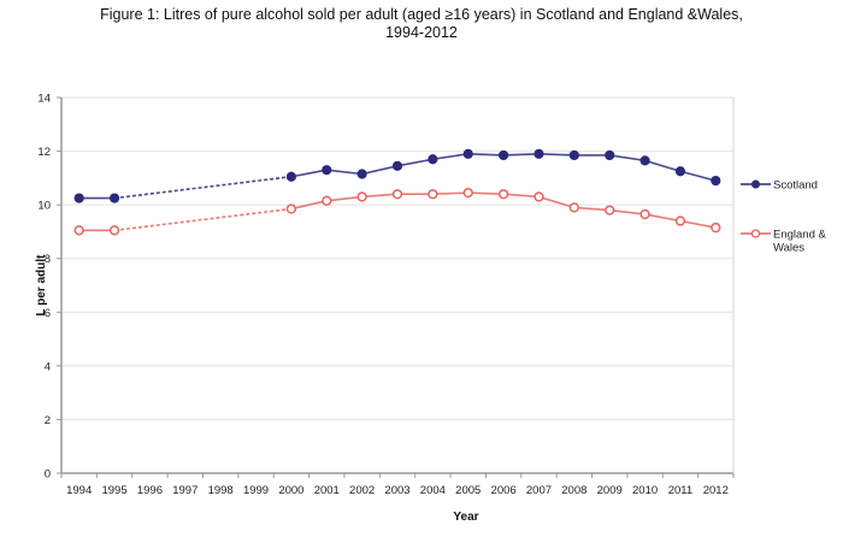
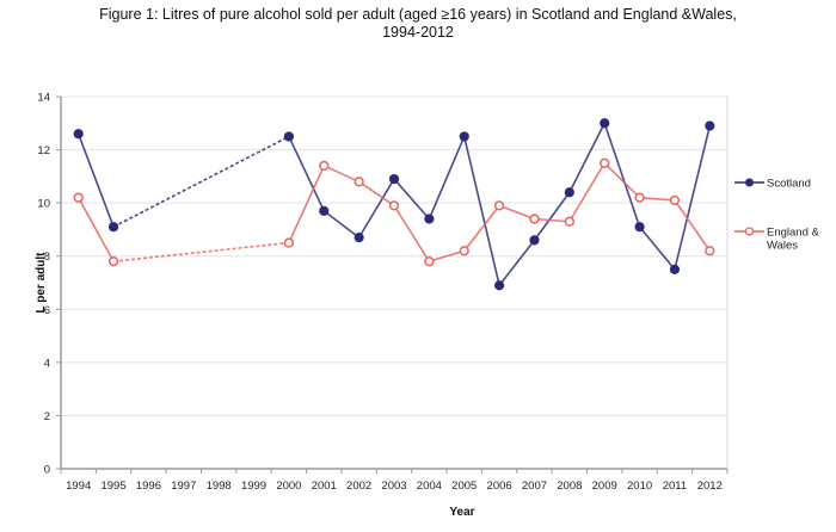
Scotland/1994: 10.2 -> 12.6
England & Wales/1994: 9.1 -> 10.2
Scotland/1995: 10.2 -> 9.1
England & Wales/1995: 9.1 -> 7.8
Scotland/2000: 11.1 -> 12.5
England & Wales/2000: 9.8 -> 8.5
Scotland/2001: 11.3 -> 9.7
England & Wales/2001: 10.2 -> 11.4
Scotland/2002: 11.2 -> 8.7
England & Wales/2002: 10.3 -> 10.8
Scotland/2003: 11.4 -> 10.9
England & Wales/2003: 10.4 -> 9.9
Scotland/2004: 11.7 -> 9.4
England & Wales/2004: 10.4 -> 7.8
Scotland/2005: 11.9 -> 12.5
England & Wales/2005: 10.4 -> 8.2
Scotland/2006: 11.8 -> 6.9
England & Wales/2006: 10.4 -> 9.9
Scotland/2007: 11.9 -> 8.6
England & Wales/2007: 10.3 -> 9.4
Scotland/2008: 11.8 -> 10.4
England & Wales/2008: 9.9 -> 9.3
Scotland/2009: 11.8 -> 13.0
England & Wales/2009: 9.8 -> 11.5
Scotland/2010: 11.7 -> 9.1
England & Wales/2010: 9.7 -> 10.2
Scotland/2011: 11.2 -> 7.5
England & Wales/2011: 9.4 -> 10.1
Scotland/2012: 10.9 -> 12.9
England & Wales/2012: 9.2 -> 8.2
